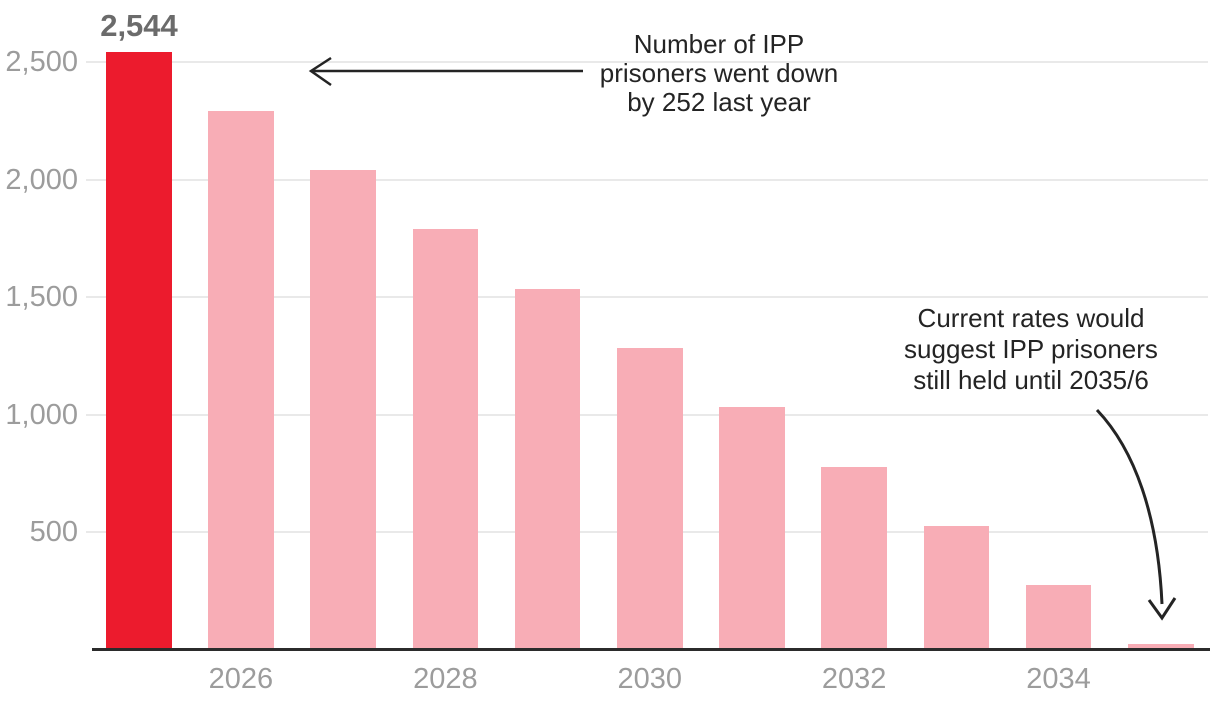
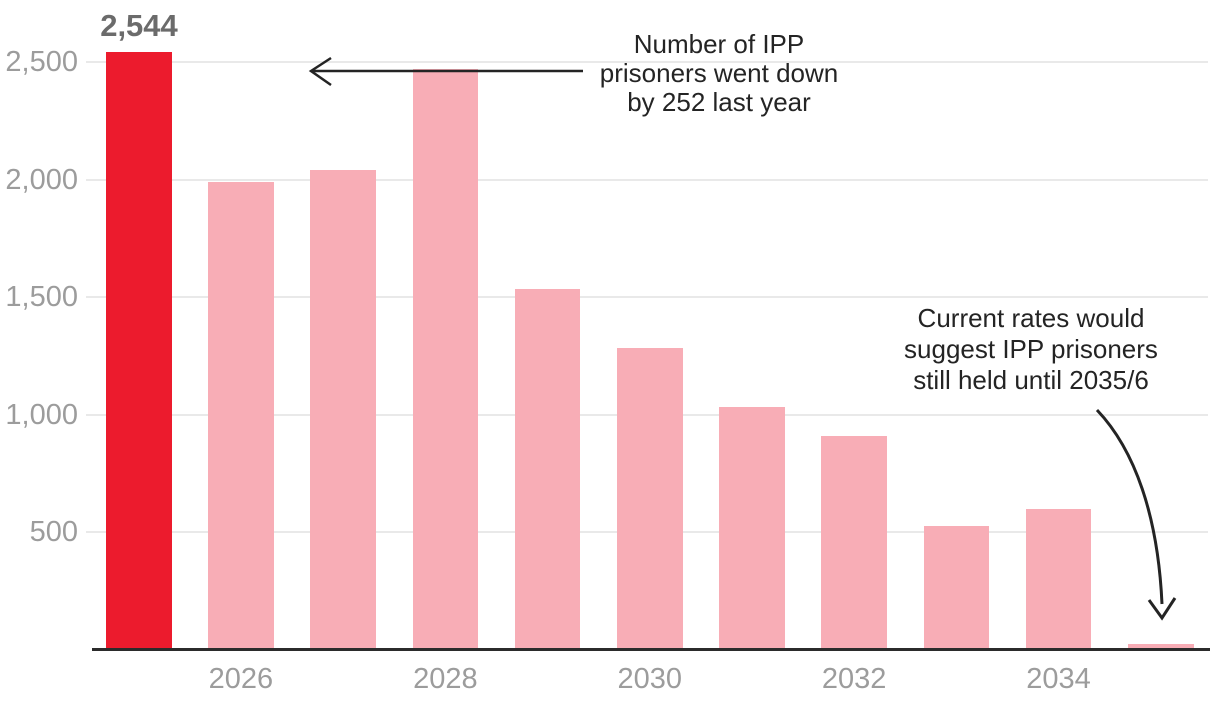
2026: 2290 -> 1990
2028: 1790 -> 2470
2032: 780 -> 910
2034: 280 -> 600
